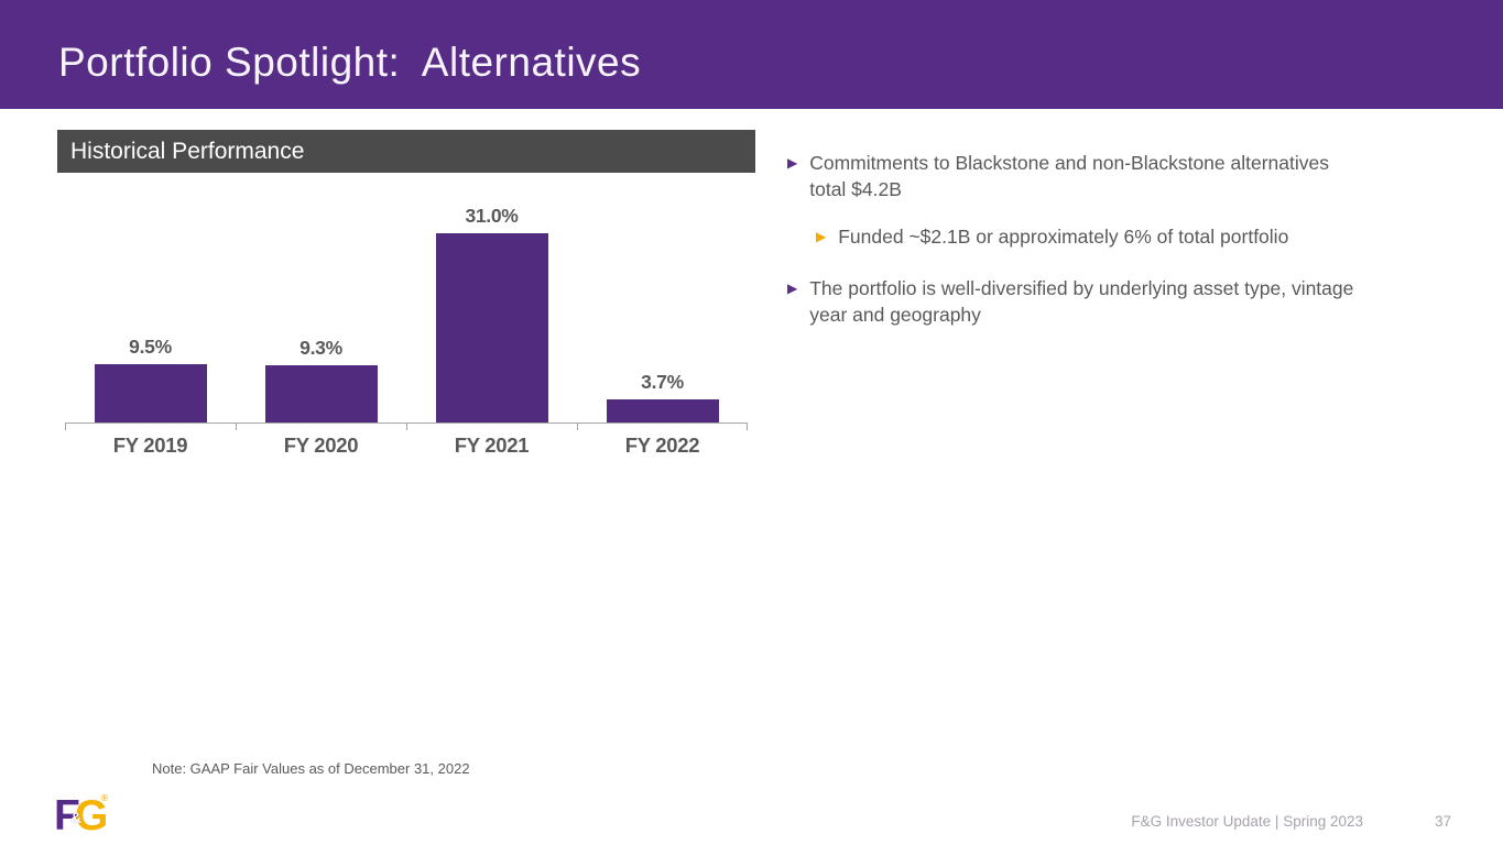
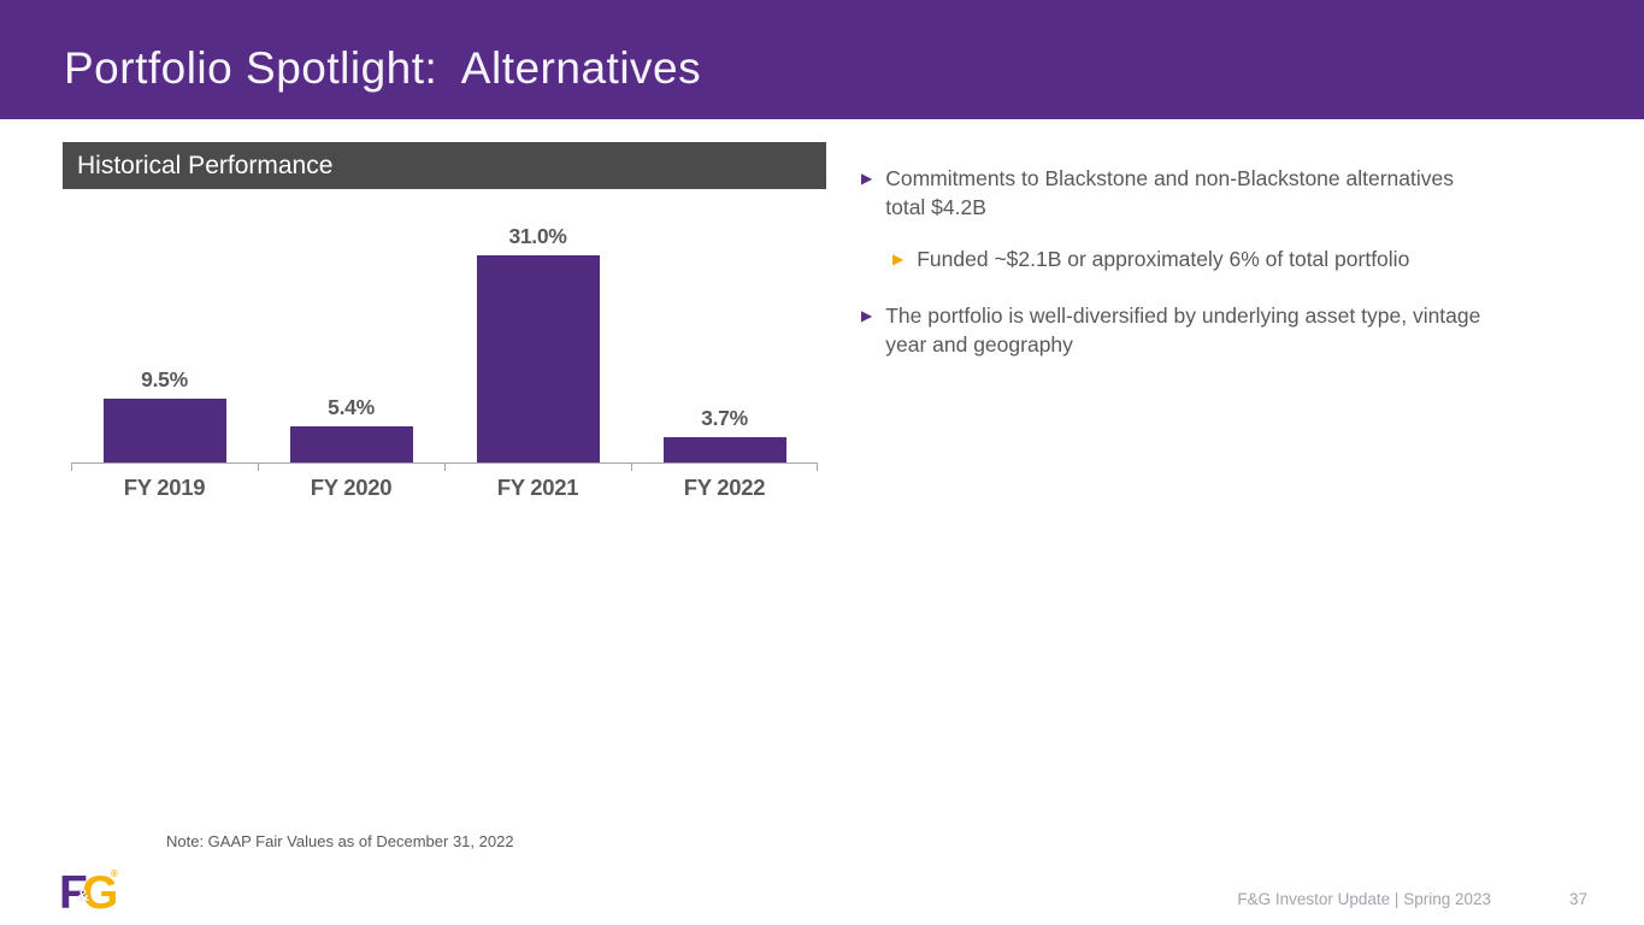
FY 2020: 9.3% -> 5.4%
